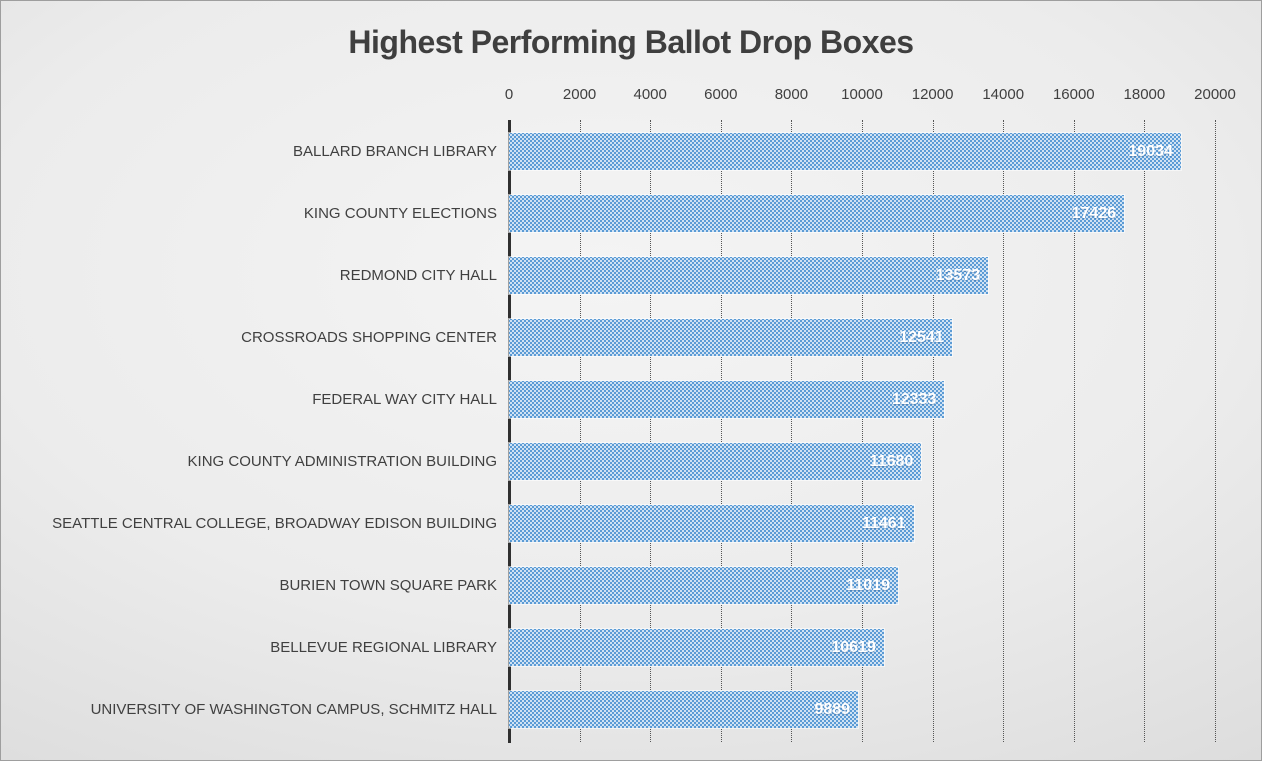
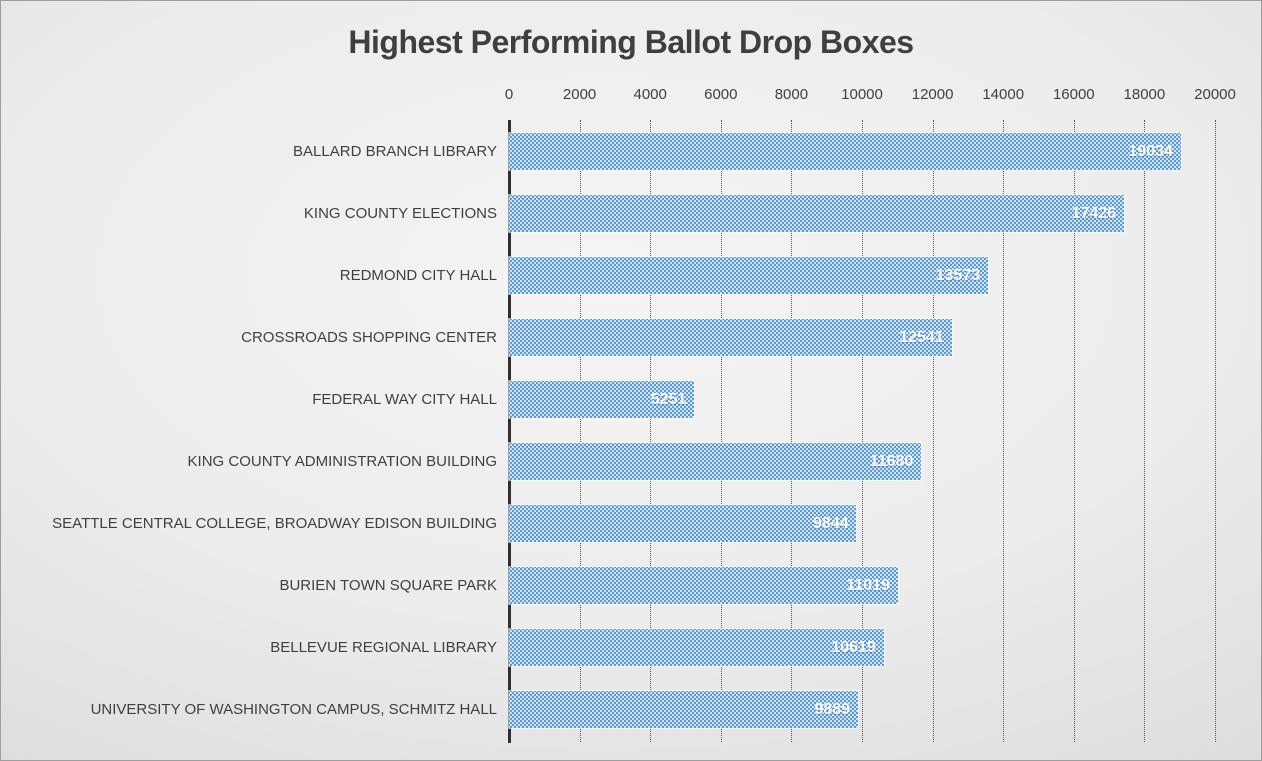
FEDERAL WAY CITY HALL: 12333 -> 5251
SEATTLE CENTRAL COLLEGE, BROADWAY EDISON BUILDING: 11461 -> 9844
